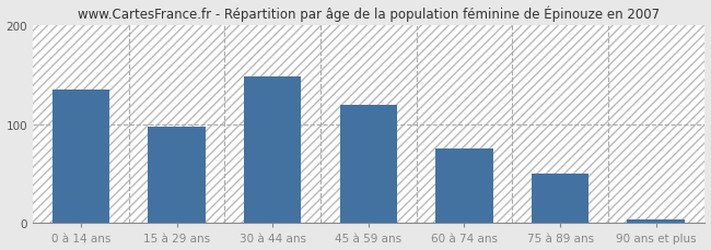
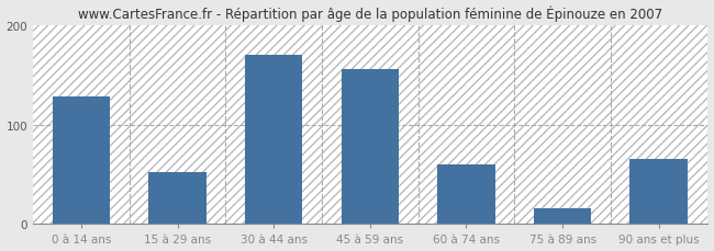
0 à 14 ans: 135 -> 128
15 à 29 ans: 98 -> 52
30 à 44 ans: 148 -> 170
45 à 59 ans: 120 -> 156
60 à 74 ans: 75 -> 60
75 à 89 ans: 50 -> 16
90 ans et plus: 4 -> 66
